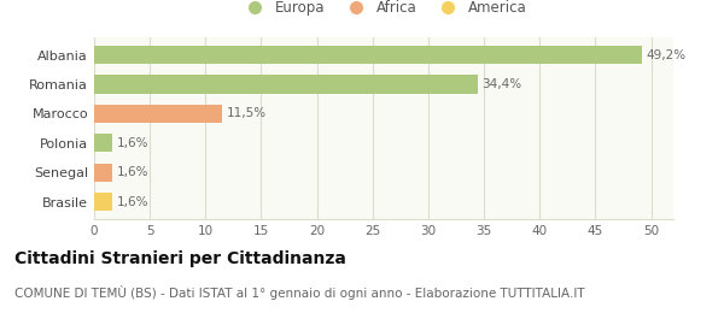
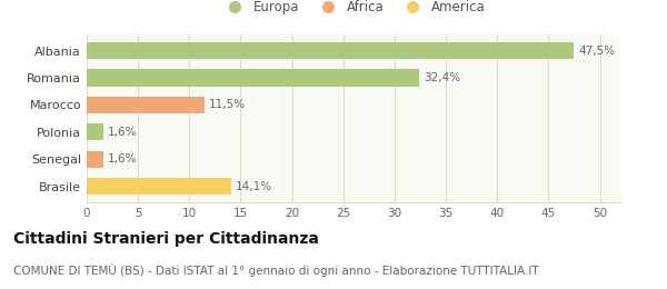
Albania: 49,2% -> 47,5%
Romania: 34,4% -> 32,4%
Brasile: 1,6% -> 14,1%
